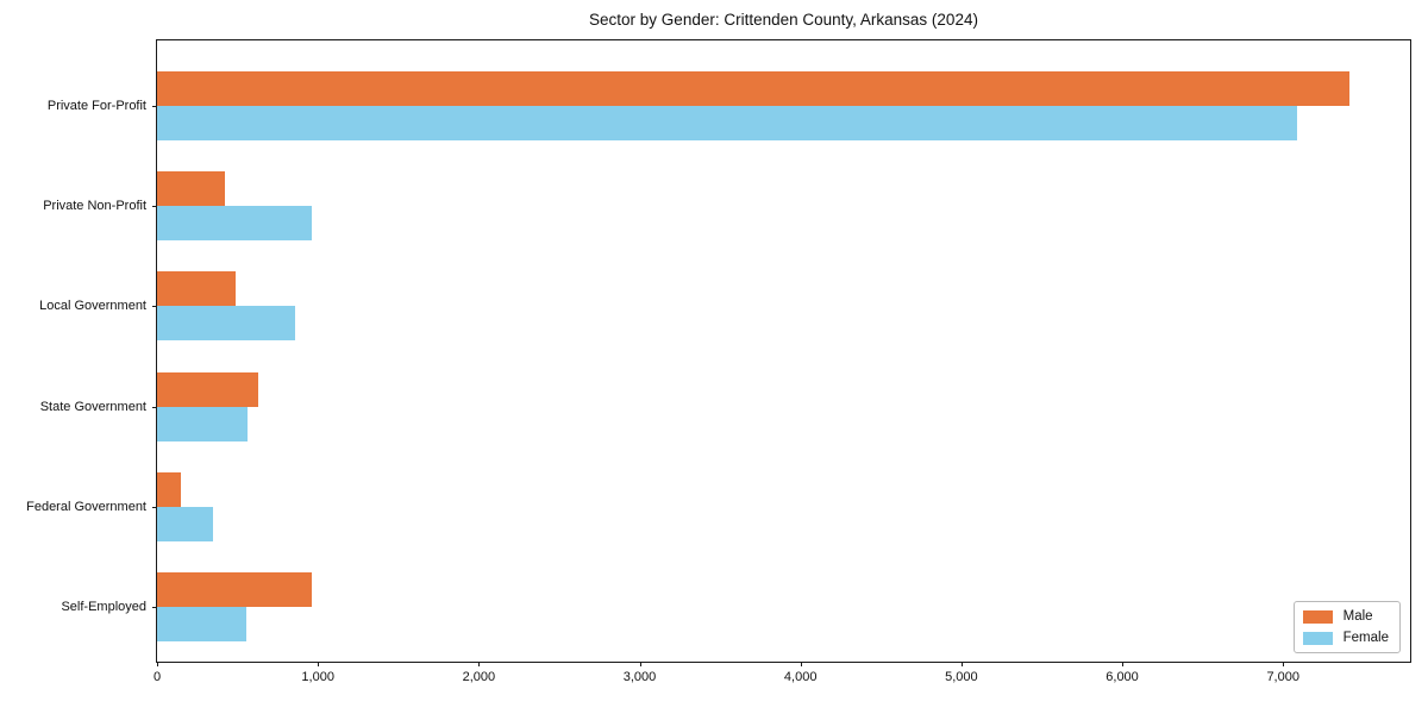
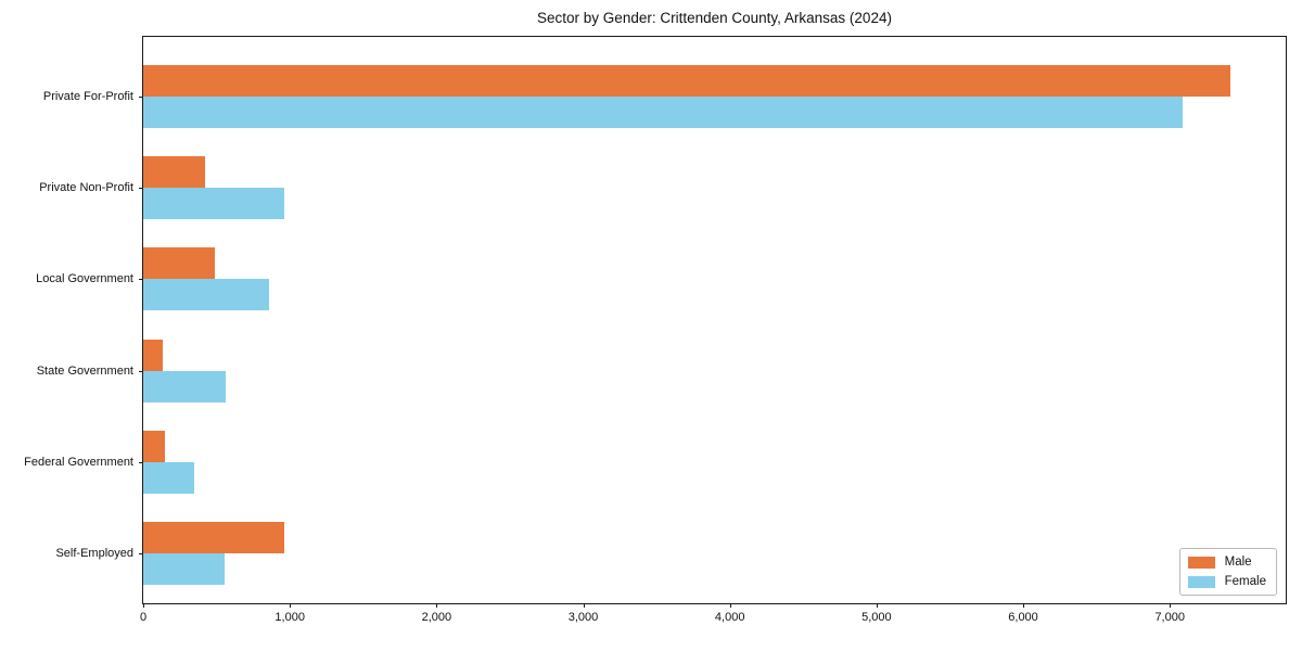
Male/State Government: 630 -> 140
